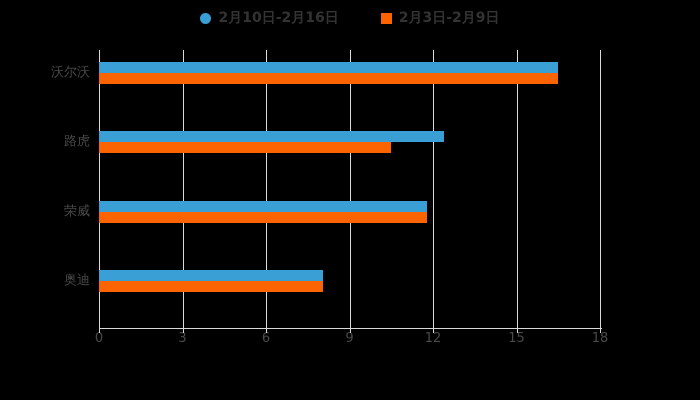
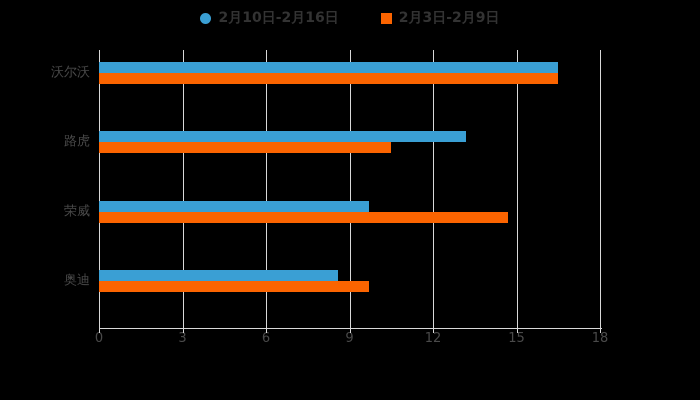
2月10日-2月16日/路虎: 12.4 -> 13.2
2月10日-2月16日/荣威: 11.8 -> 9.7
2月3日-2月9日/荣威: 11.8 -> 14.7
2月10日-2月16日/奥迪: 8.1 -> 8.6
2月3日-2月9日/奥迪: 8.1 -> 9.7
